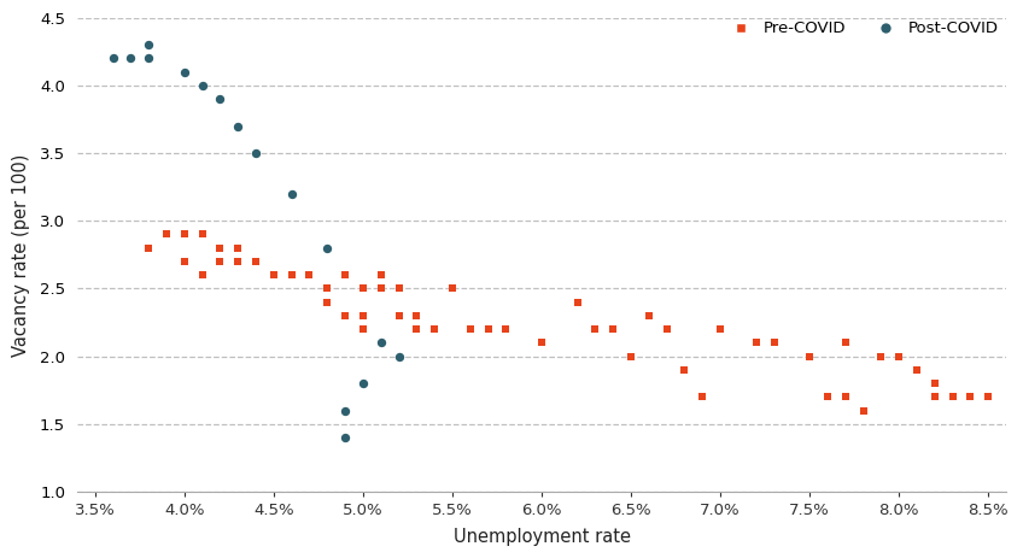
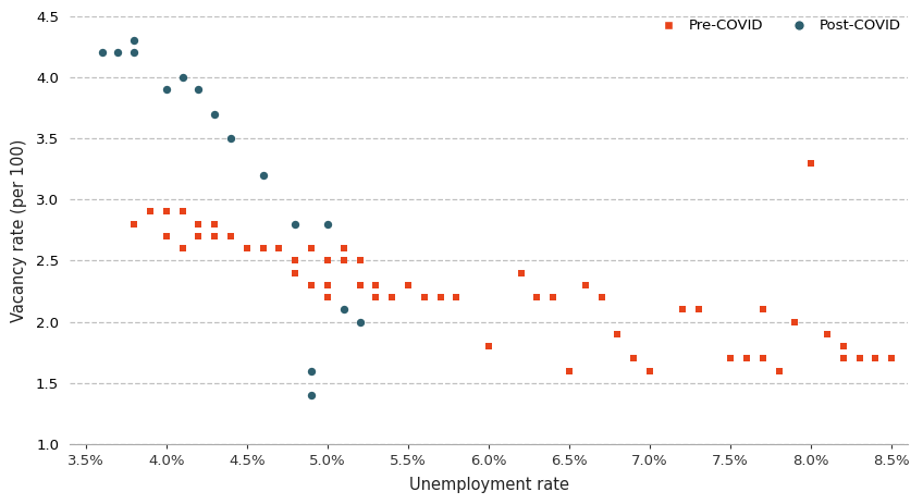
Post-COVID/4.0%: 4.1 -> 3.9
Post-COVID/5.0%: 1.8 -> 2.8
Pre-COVID/5.5%: 2.5 -> 2.3
Pre-COVID/6.0%: 2.1 -> 1.8
Pre-COVID/6.5%: 2.0 -> 1.6
Pre-COVID/7.0%: 2.2 -> 1.6
Pre-COVID/7.5%: 2.0 -> 1.7
Pre-COVID/8.0%: 2.0 -> 3.3
